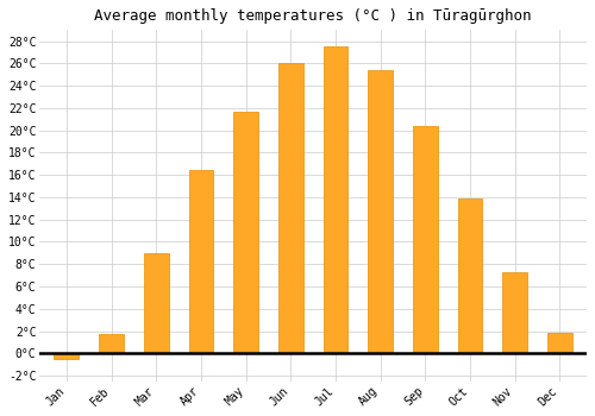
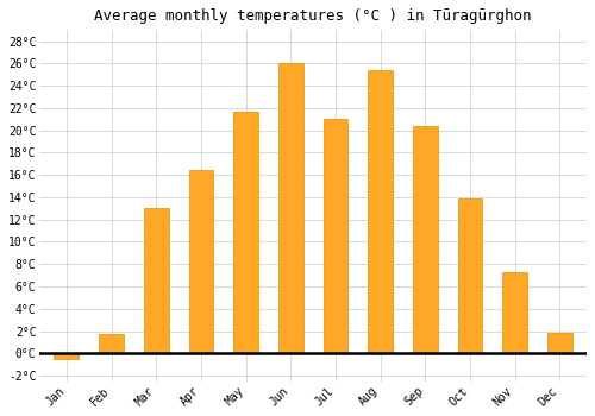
Mar: 9.0°C -> 13.0°C
Jul: 27.5°C -> 21.0°C
